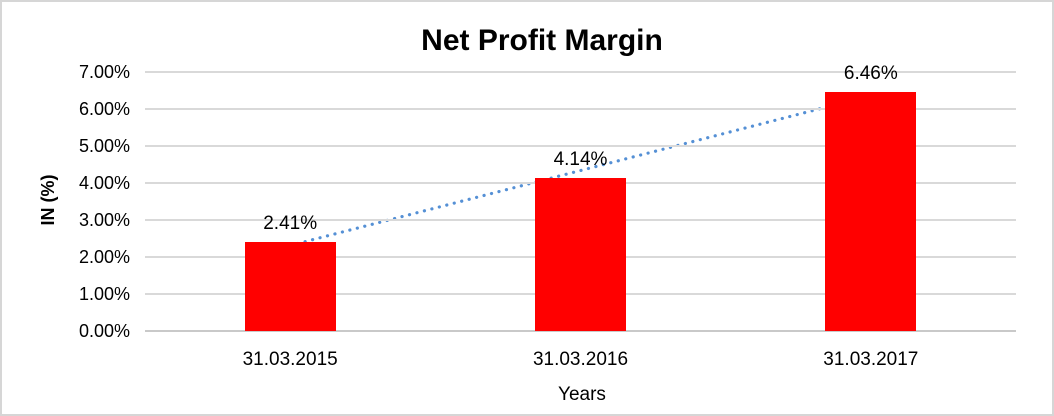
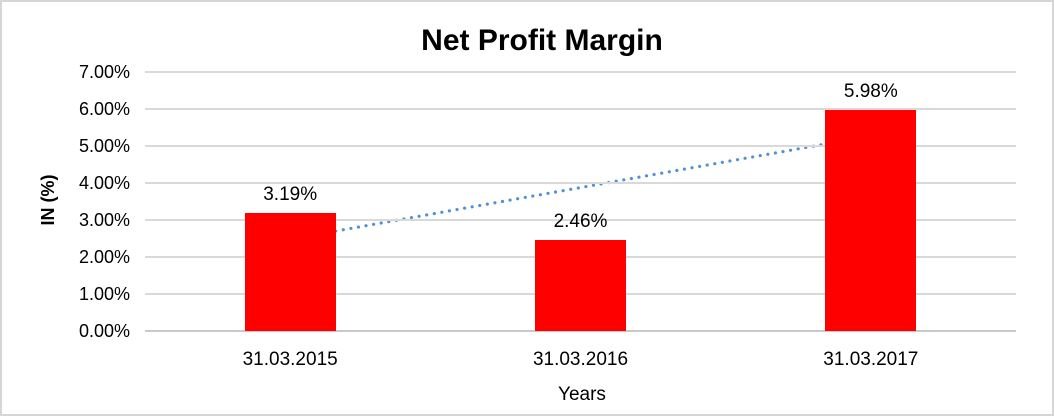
31.03.2015: 2.41% -> 3.19%
31.03.2016: 4.14% -> 2.46%
31.03.2017: 6.46% -> 5.98%
